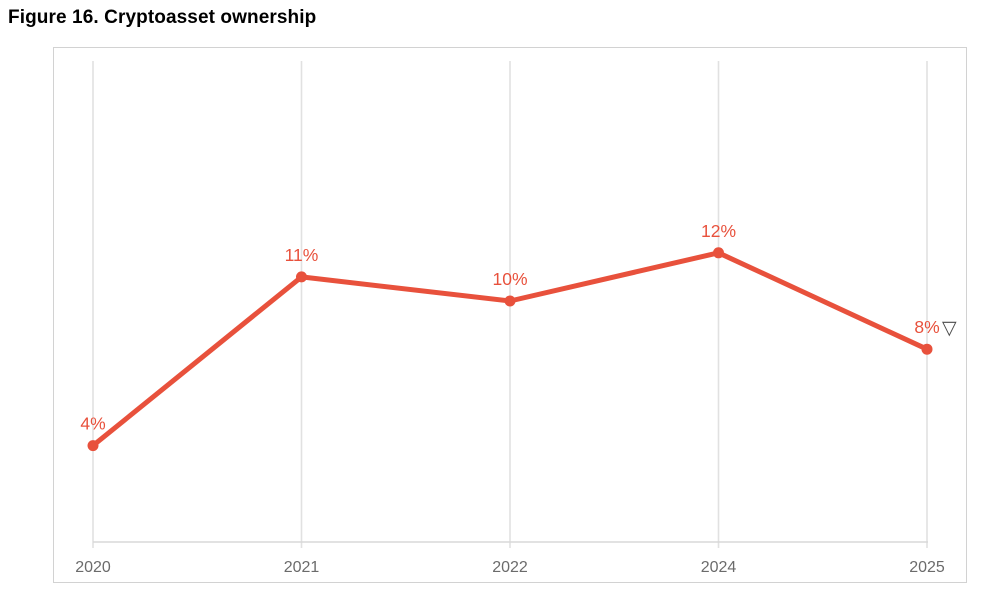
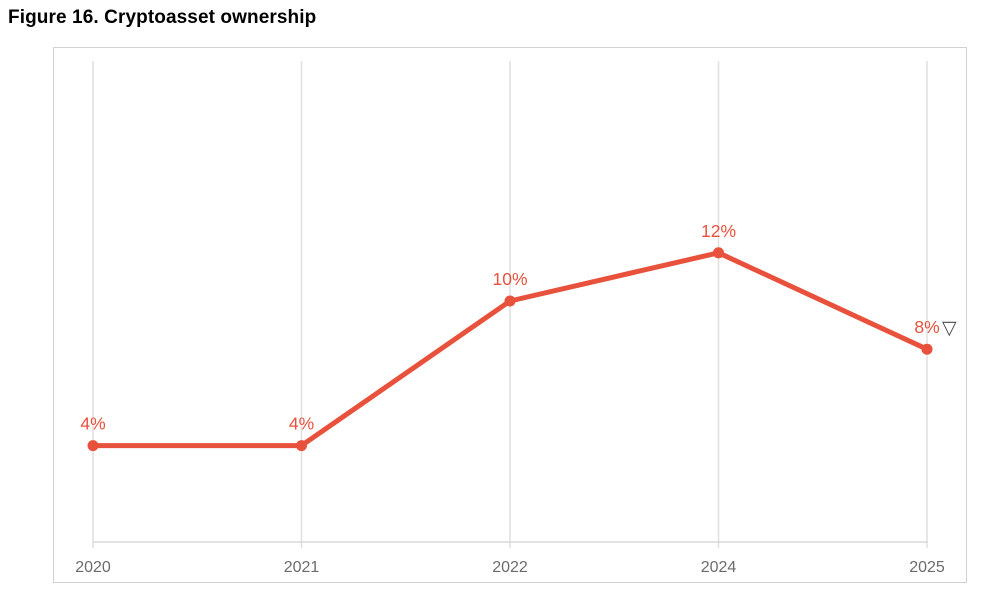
2021: 11% -> 4%
